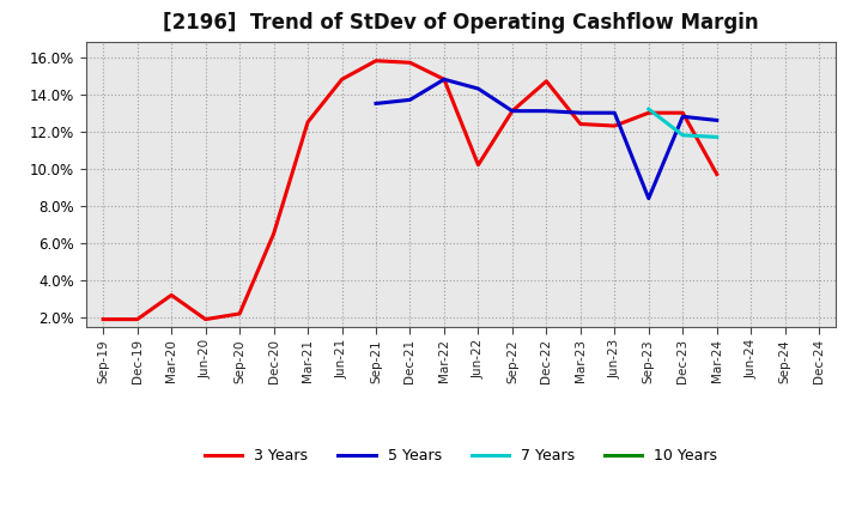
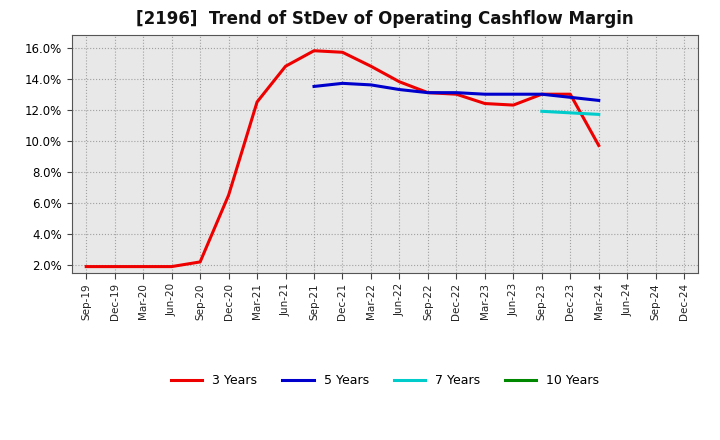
3 Years/Mar-20: 3.2% -> 1.9%
5 Years/Mar-22: 14.8% -> 13.6%
3 Years/Jun-22: 10.2% -> 13.8%
5 Years/Jun-22: 14.3% -> 13.3%
3 Years/Dec-22: 14.7% -> 13.0%
5 Years/Sep-23: 8.4% -> 13.0%
7 Years/Sep-23: 13.2% -> 11.9%
